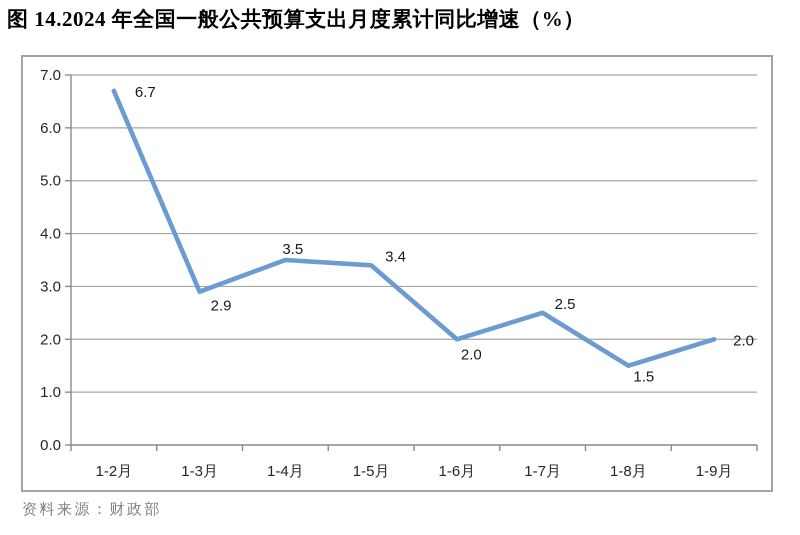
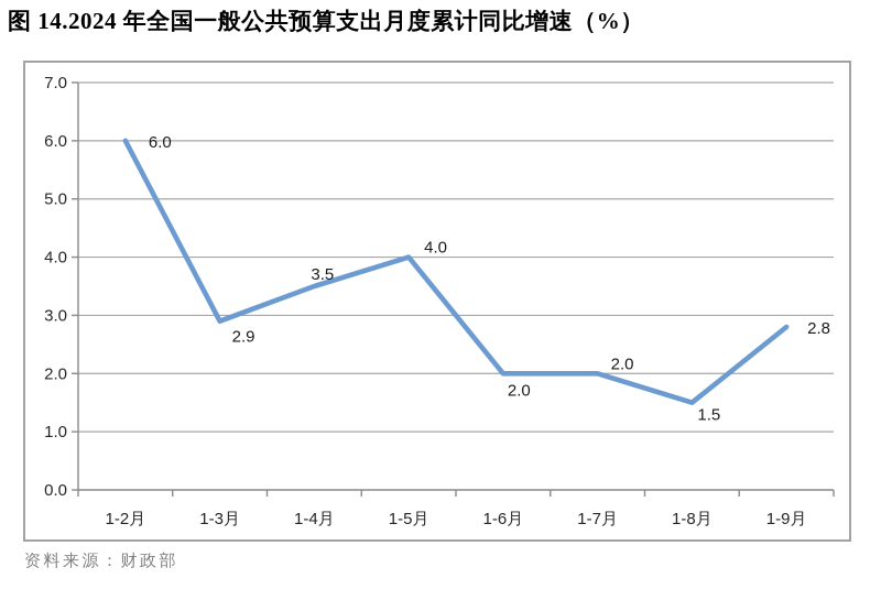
1-2月: 6.7 -> 6.0
1-5月: 3.4 -> 4.0
1-7月: 2.5 -> 2.0
1-9月: 2.0 -> 2.8
